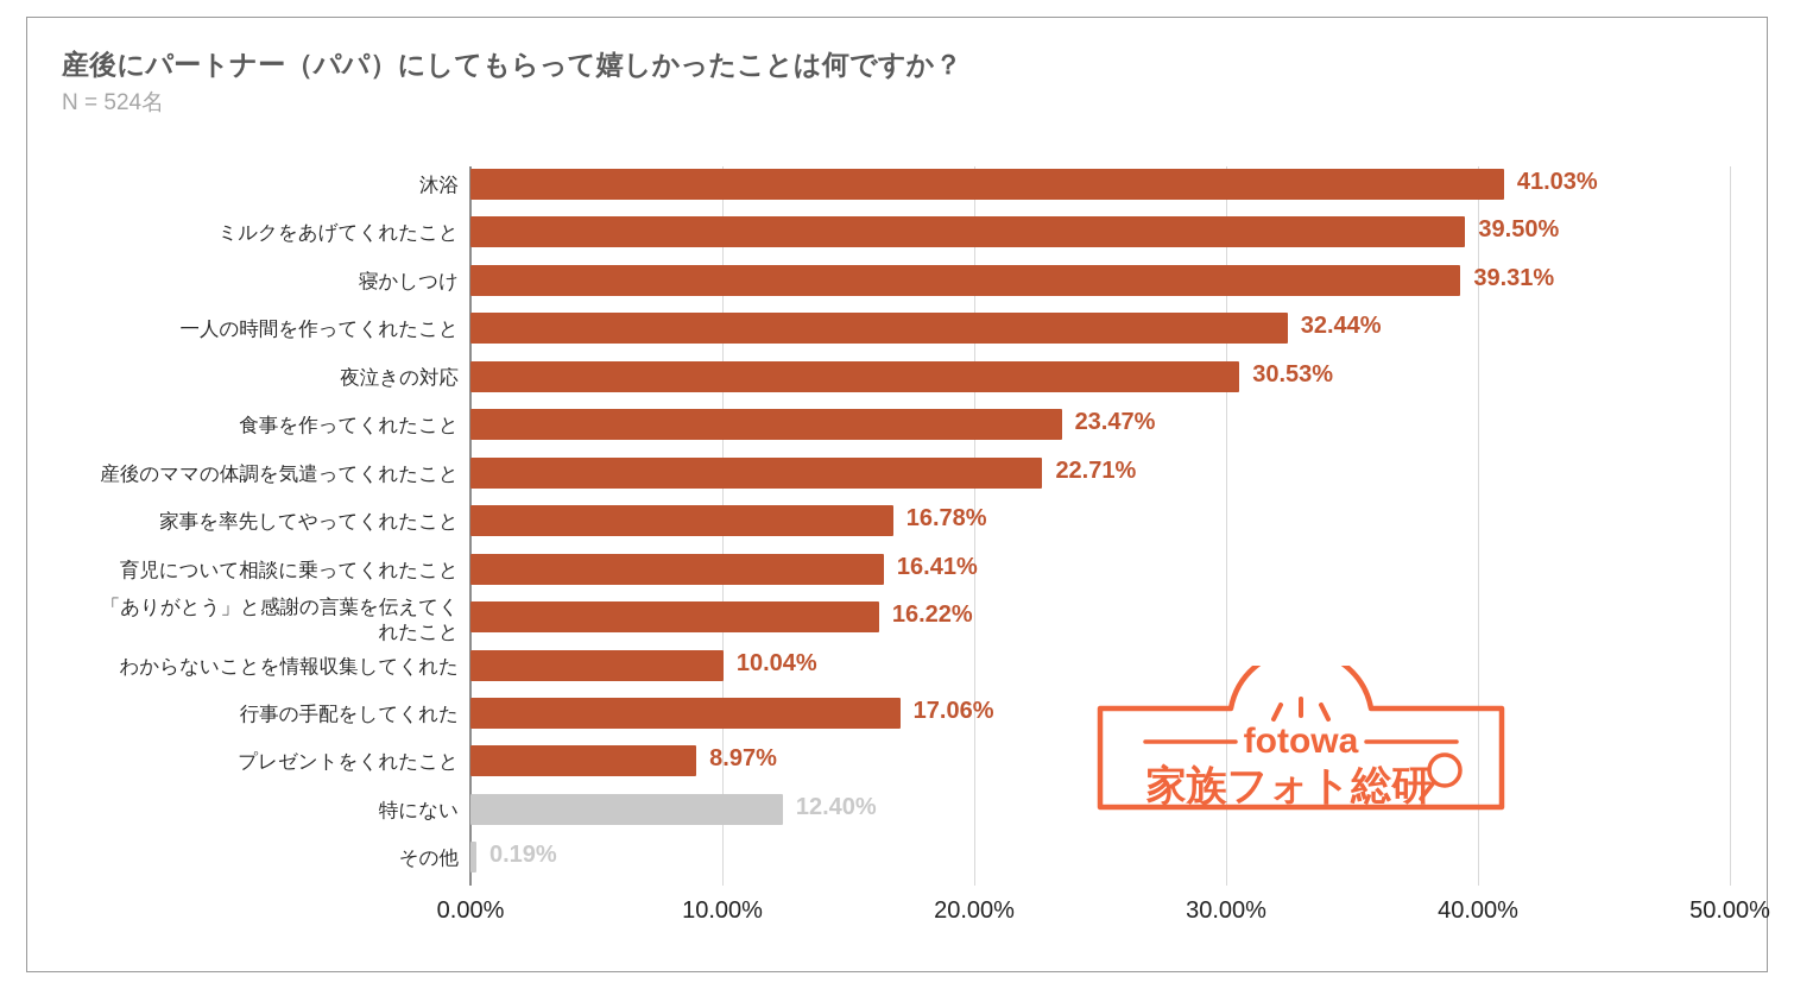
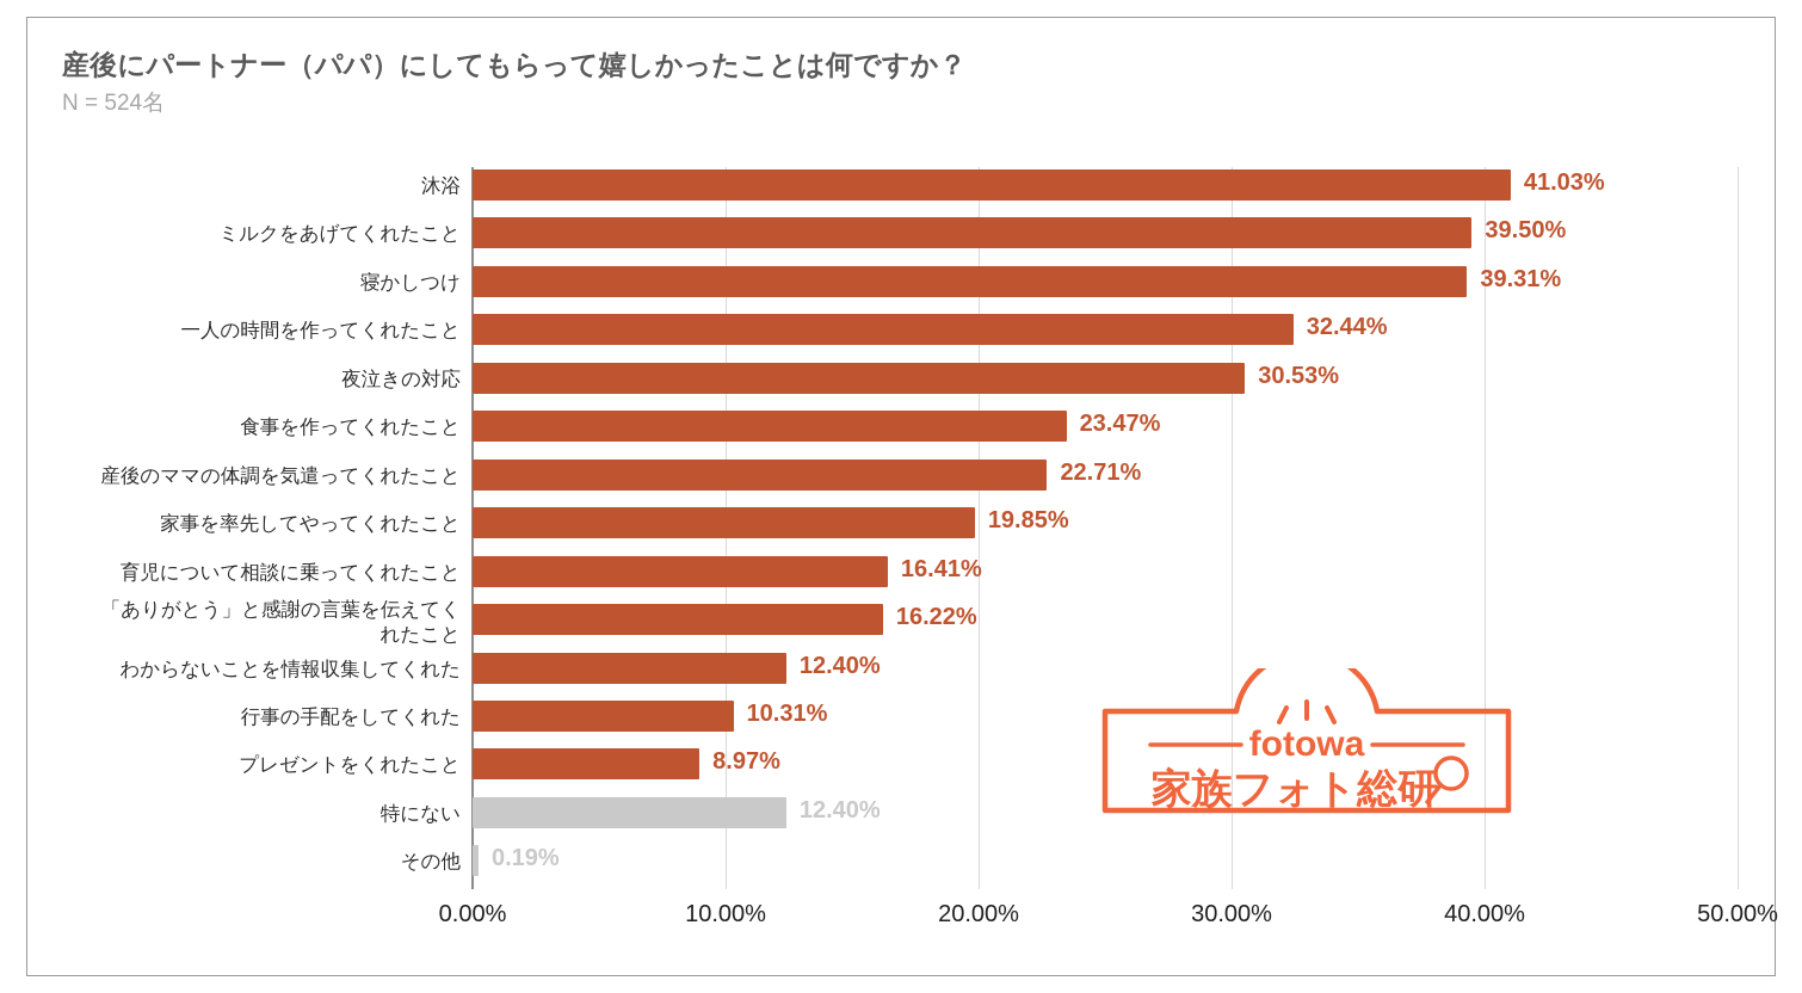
家事を率先してやってくれたこと: 16.78% -> 19.85%
わからないことを情報収集してくれた: 10.04% -> 12.40%
行事の手配をしてくれた: 17.06% -> 10.31%
